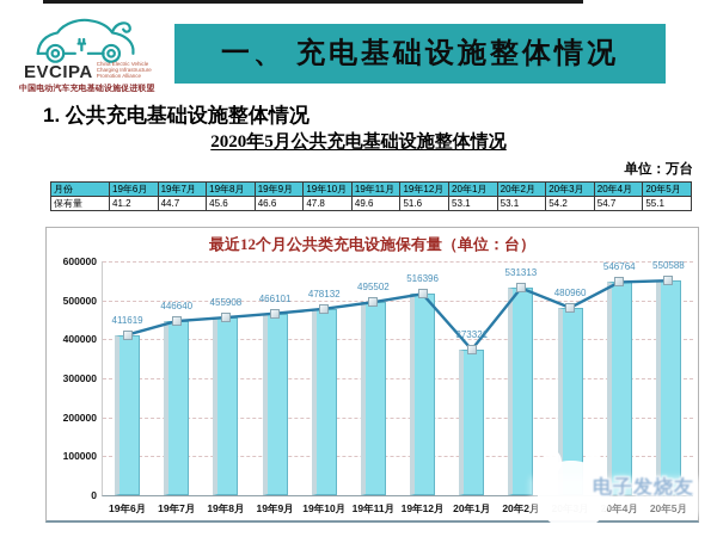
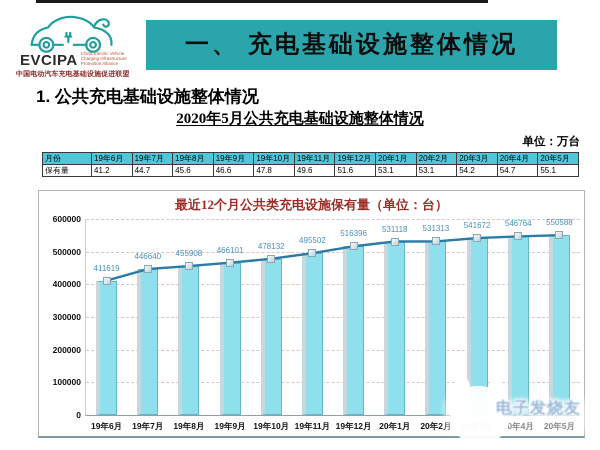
20年1月: 373321 -> 531118
20年3月: 480960 -> 541672
